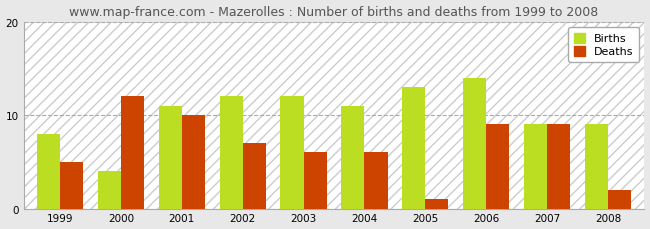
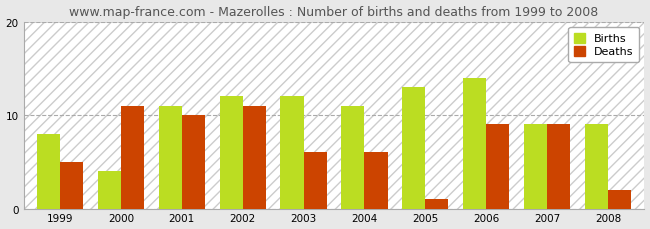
Deaths/2000: 12 -> 11
Deaths/2002: 7 -> 11
